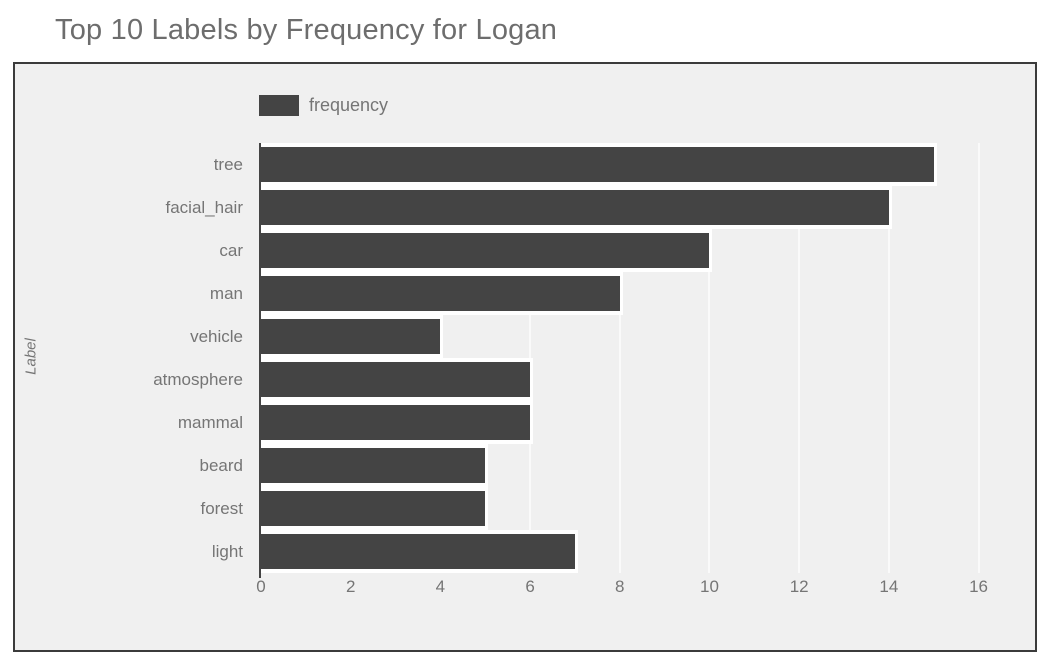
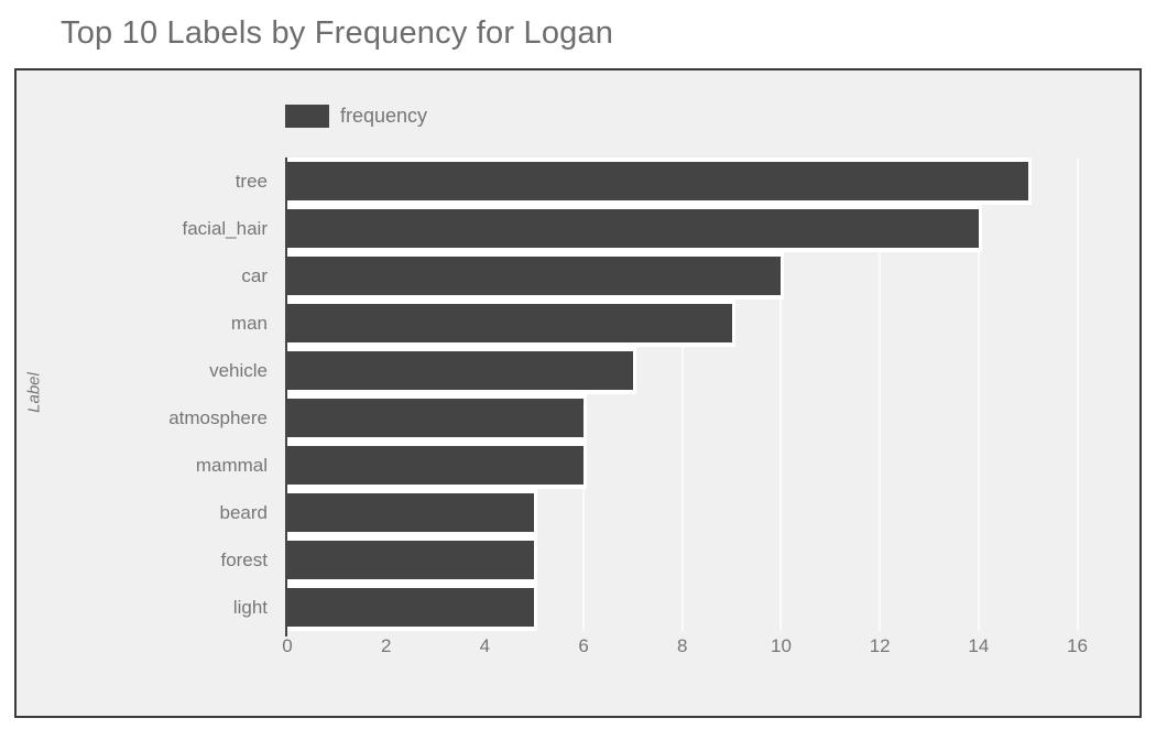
man: 8 -> 9
vehicle: 4 -> 7
light: 7 -> 5
